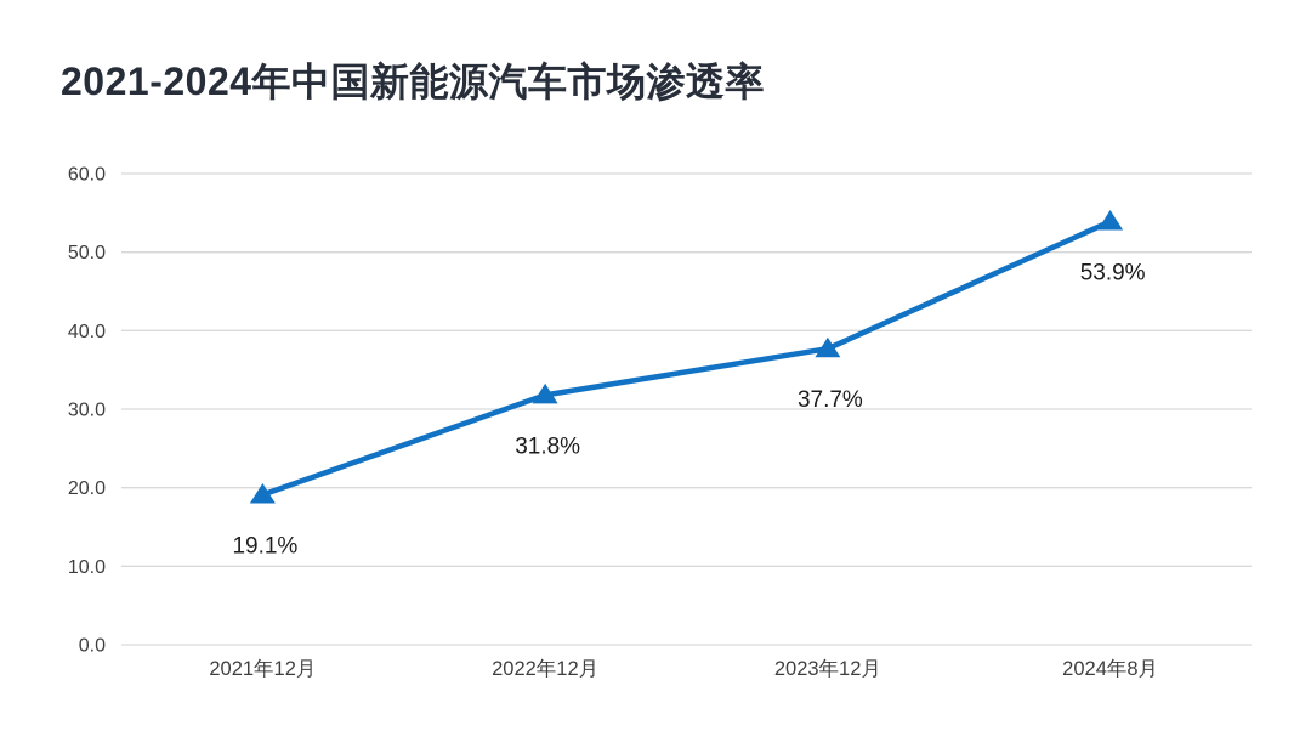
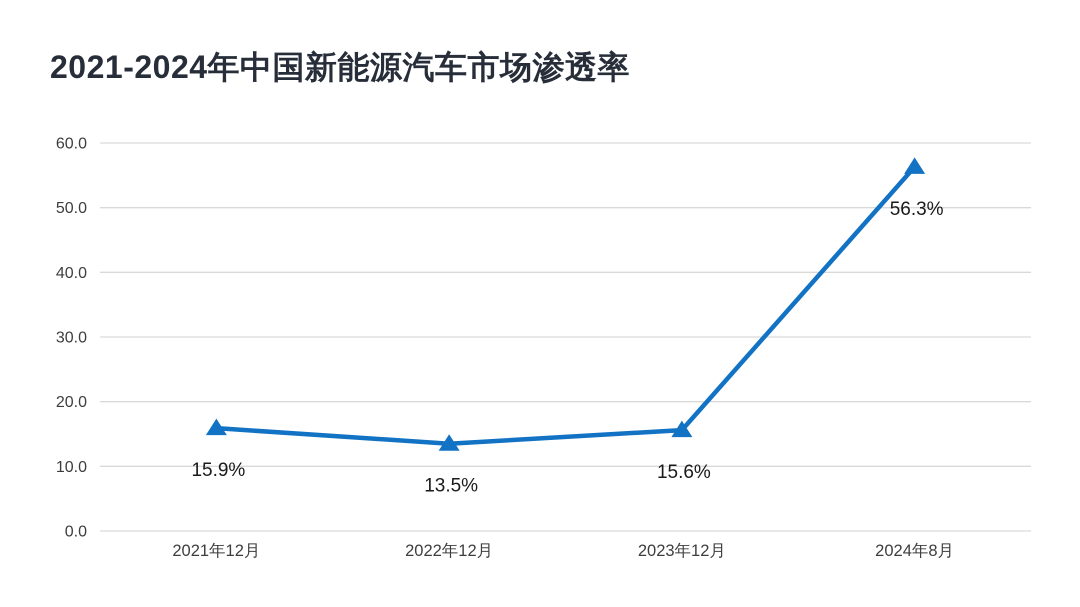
2021年12月: 19.1% -> 15.9%
2022年12月: 31.8% -> 13.5%
2023年12月: 37.7% -> 15.6%
2024年8月: 53.9% -> 56.3%
